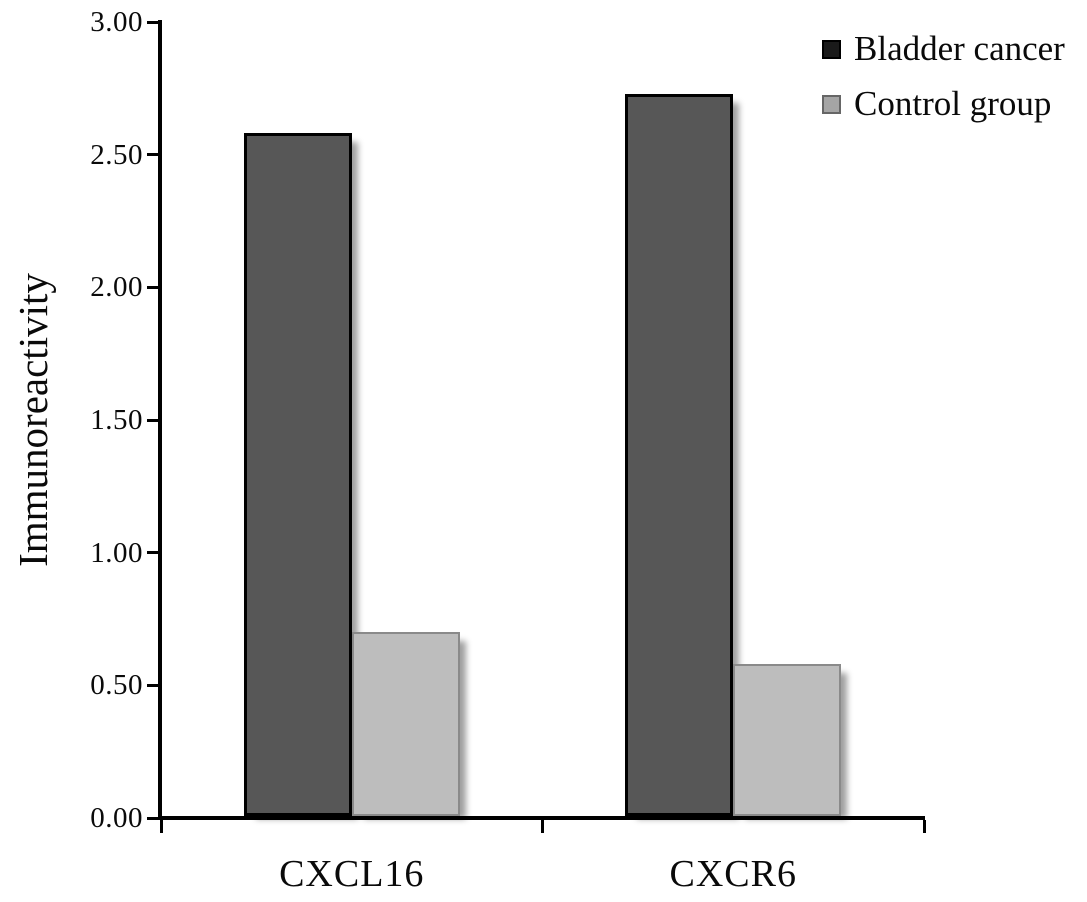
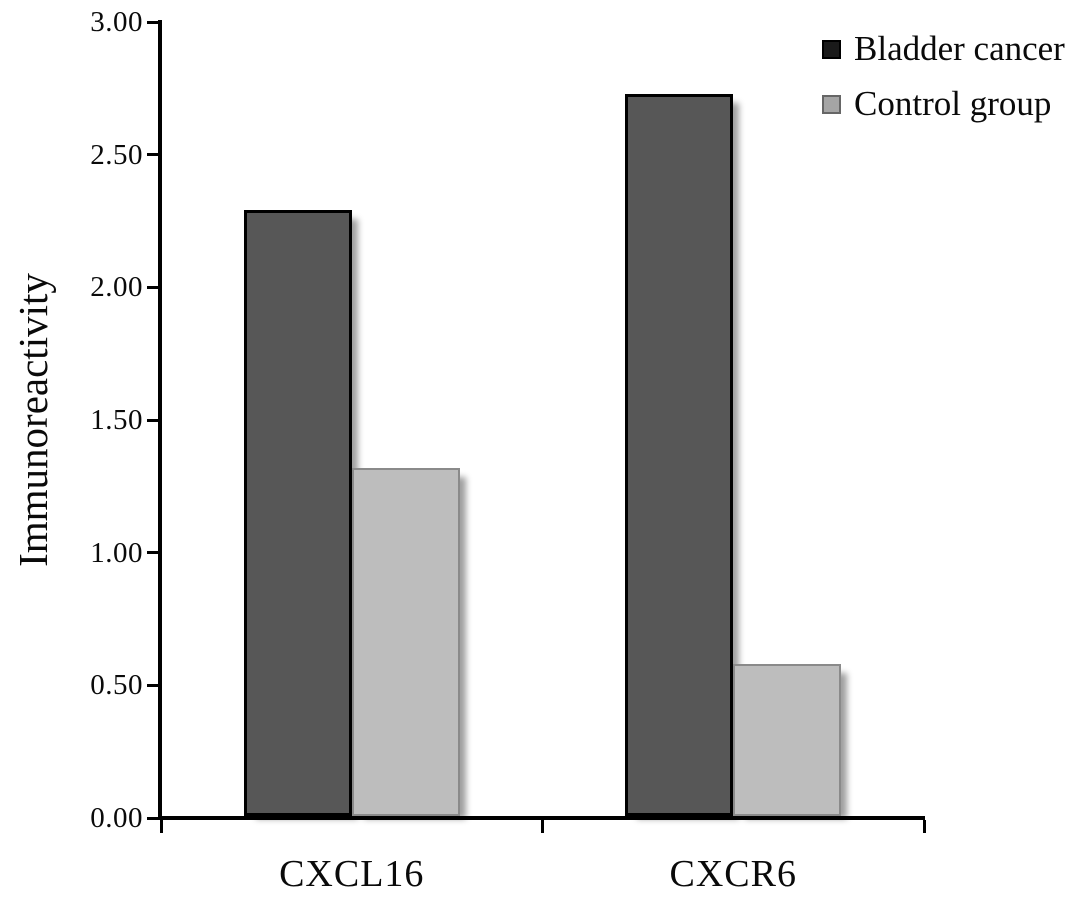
Bladder cancer/CXCL16: 2.58 -> 2.29
Control group/CXCL16: 0.70 -> 1.32
